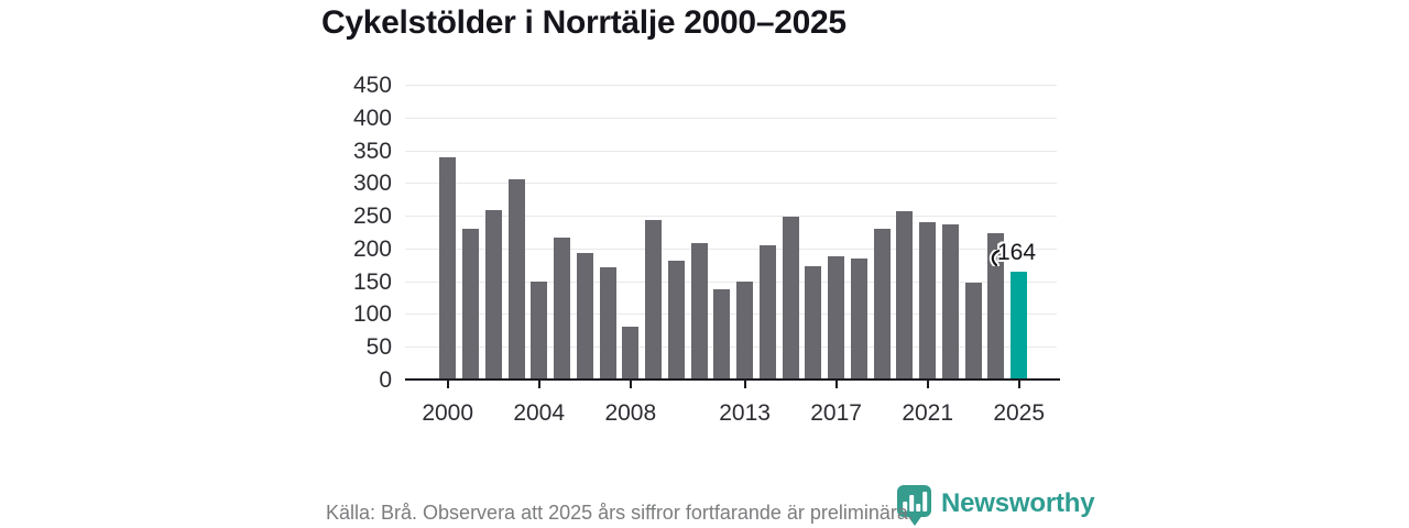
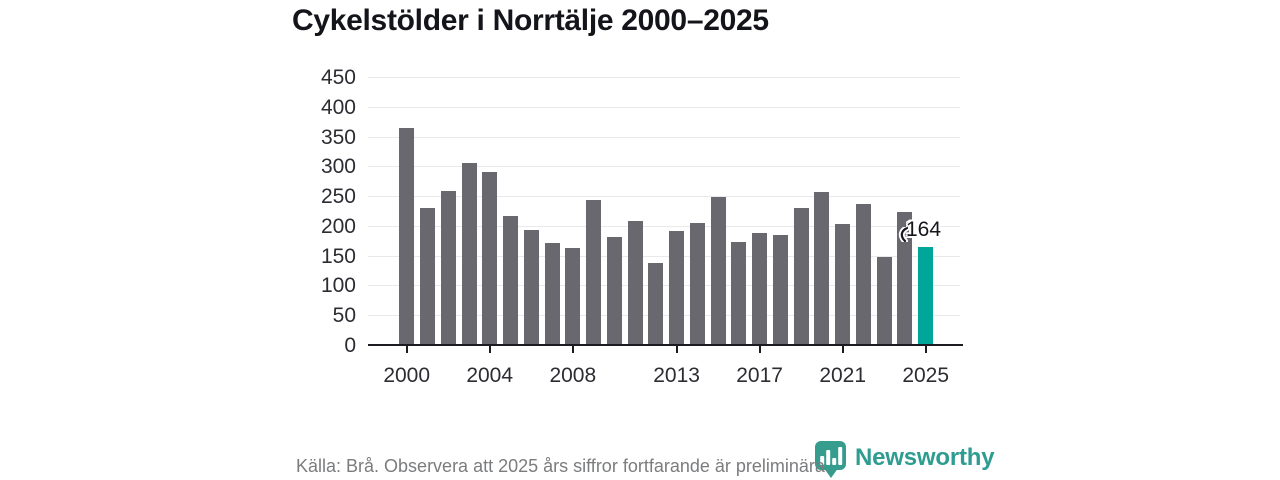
2000: 340 -> 360
2004: 150 -> 290
2008: 80 -> 160
2013: 150 -> 190
2021: 240 -> 200
